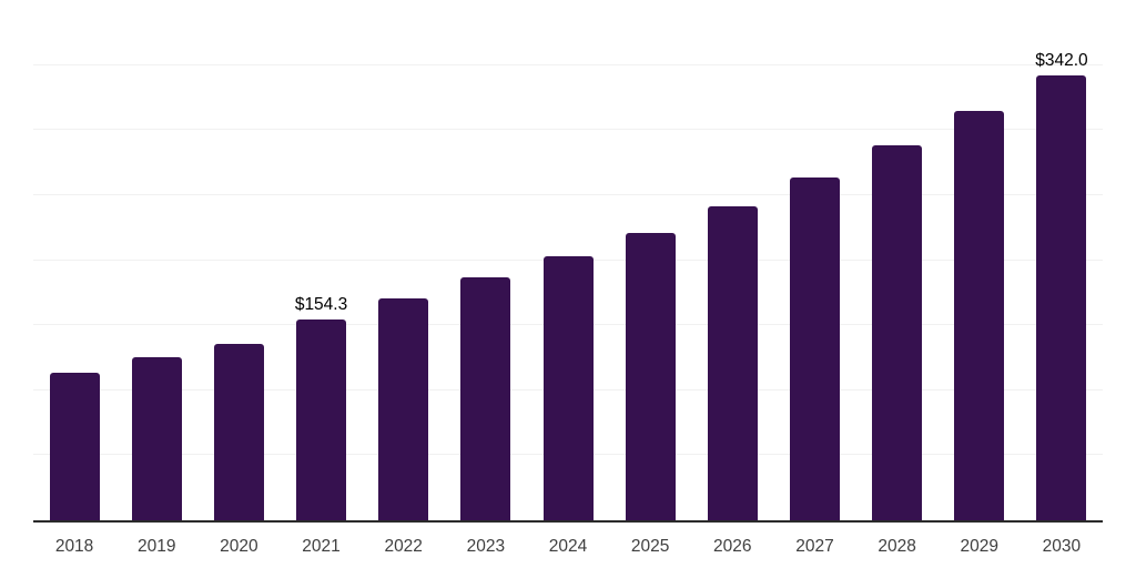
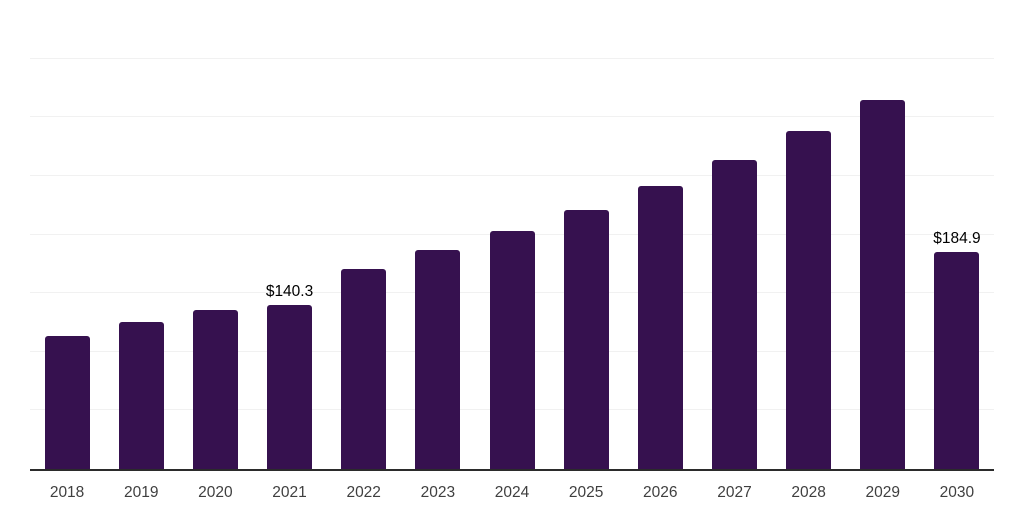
2021: $154.3 -> $140.3
2030: $342.0 -> $184.9
